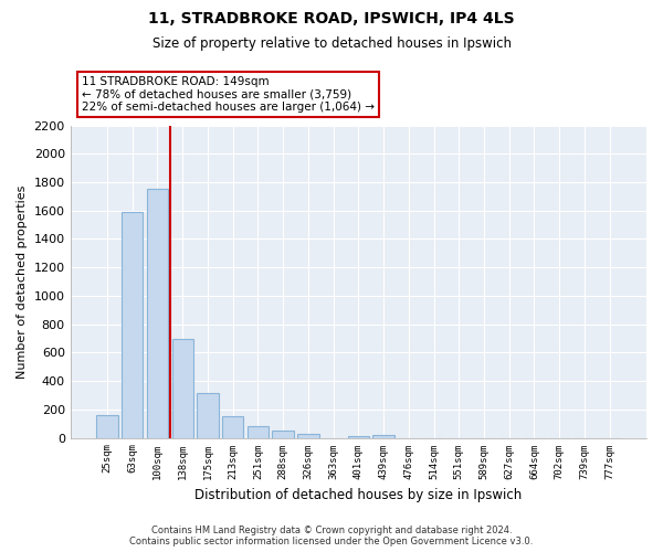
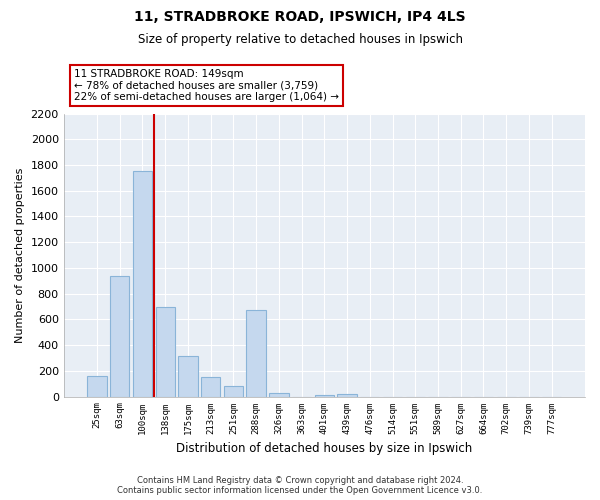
63sqm: 1590 -> 940
288sqm: 50 -> 670
